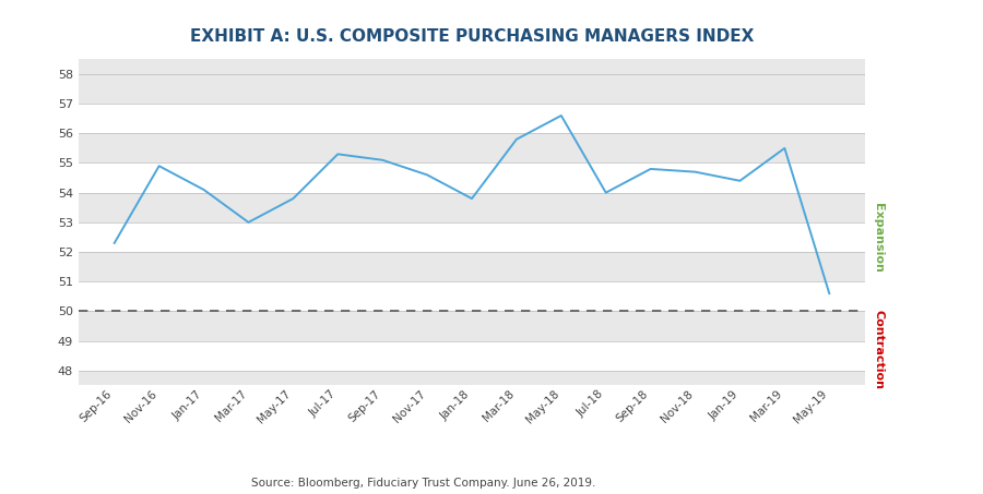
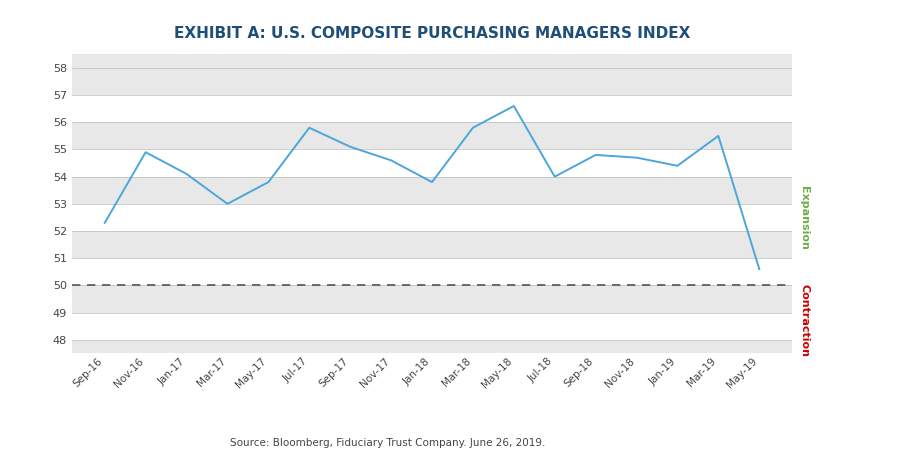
Jul-17: 55.3 -> 55.8
